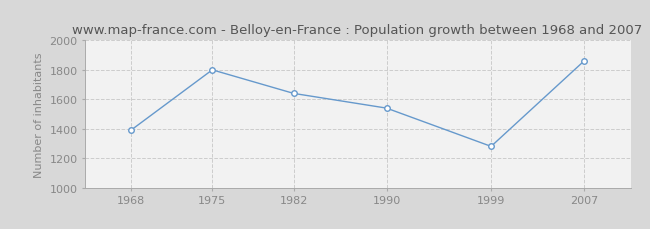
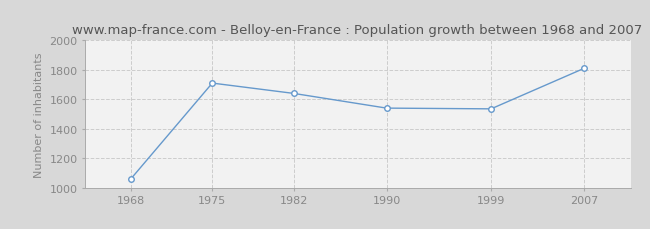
1968: 1390 -> 1060
1975: 1800 -> 1710
1999: 1280 -> 1540
2007: 1860 -> 1810
